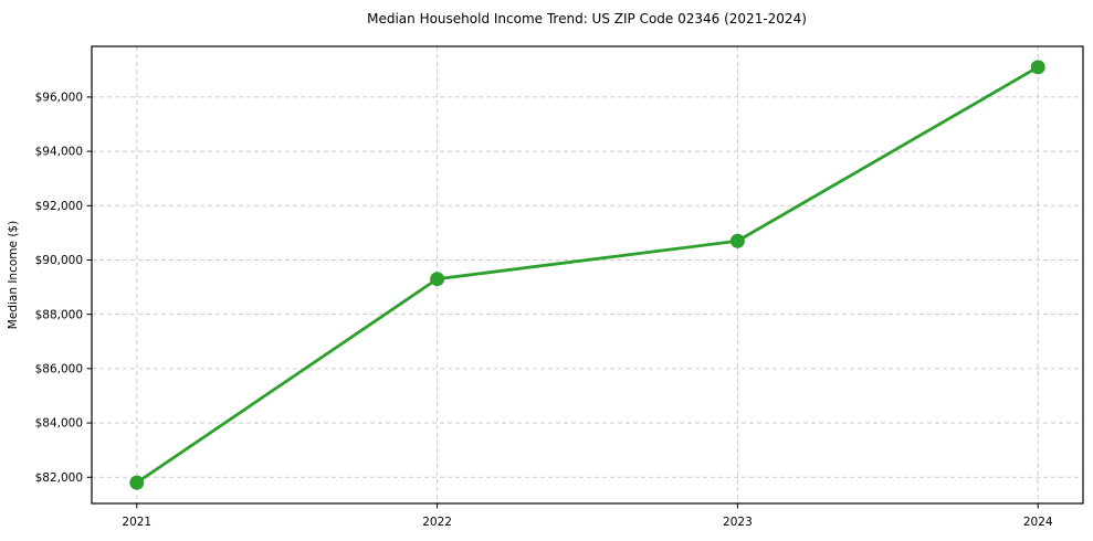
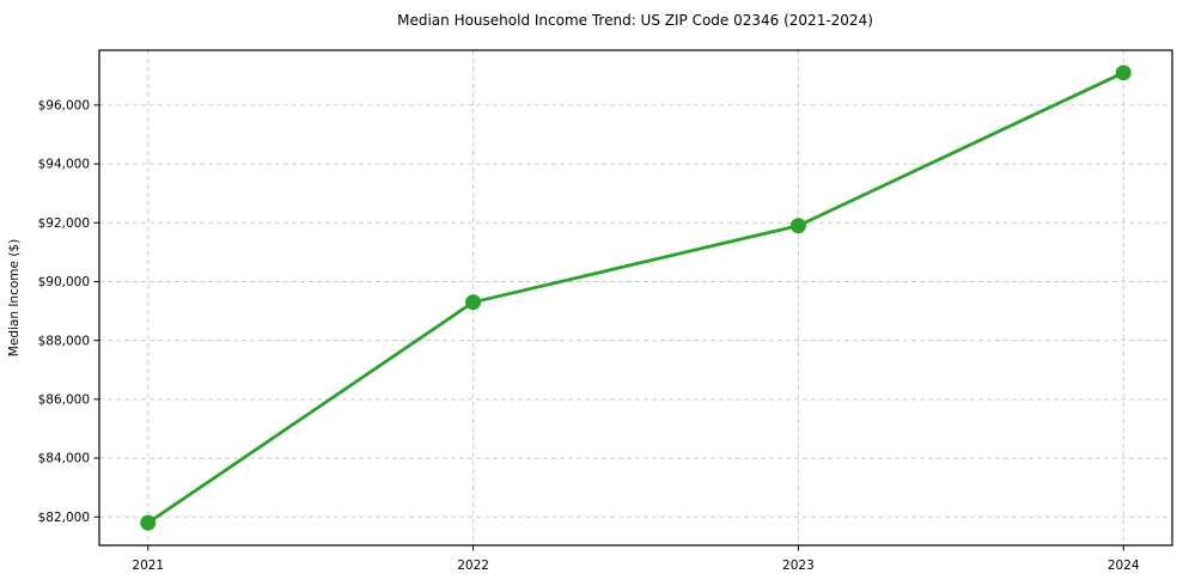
2023: $90700 -> $91900
